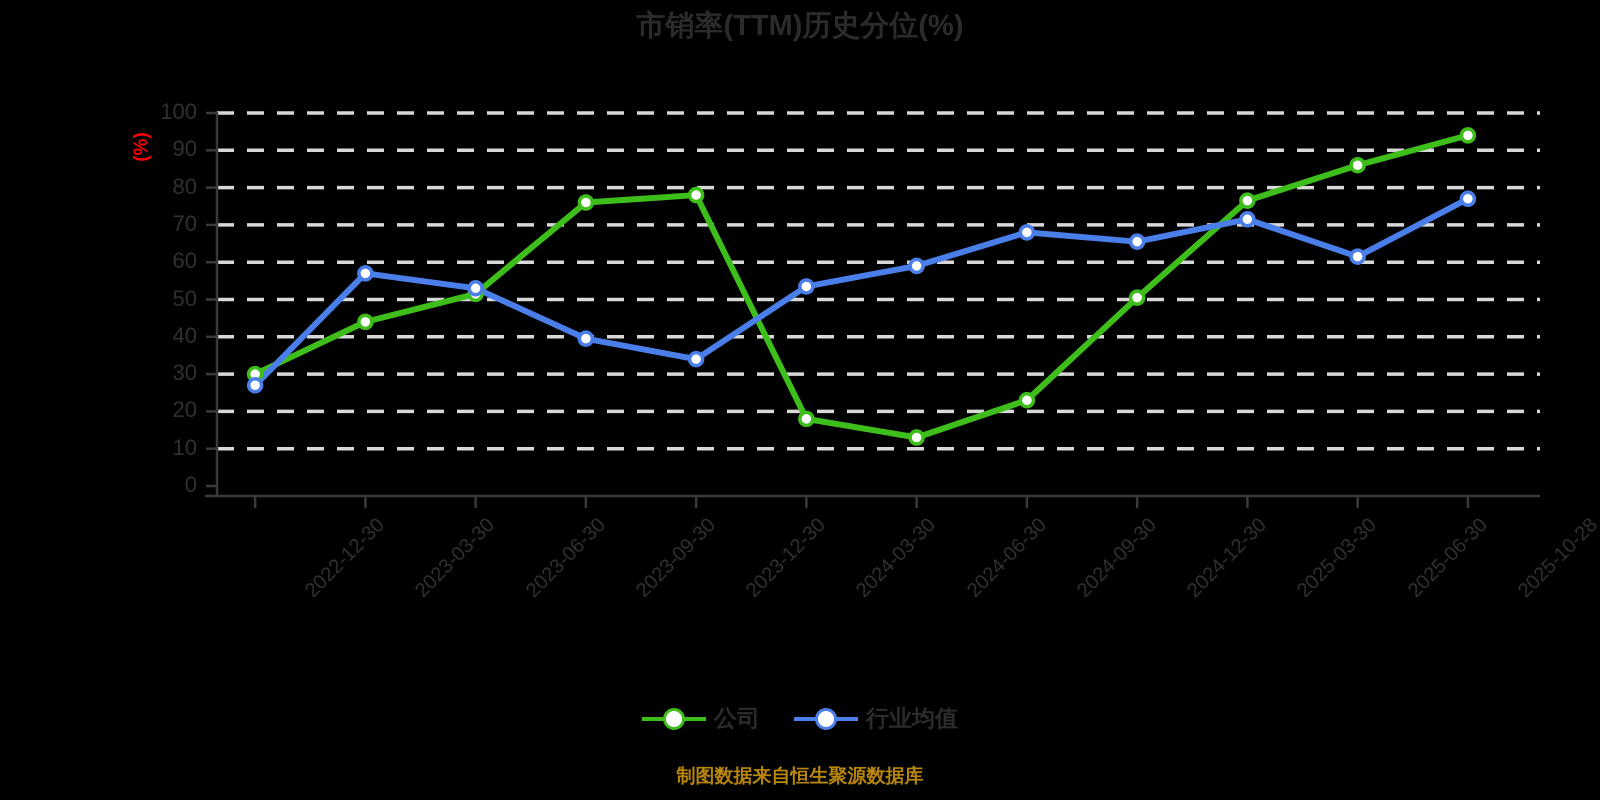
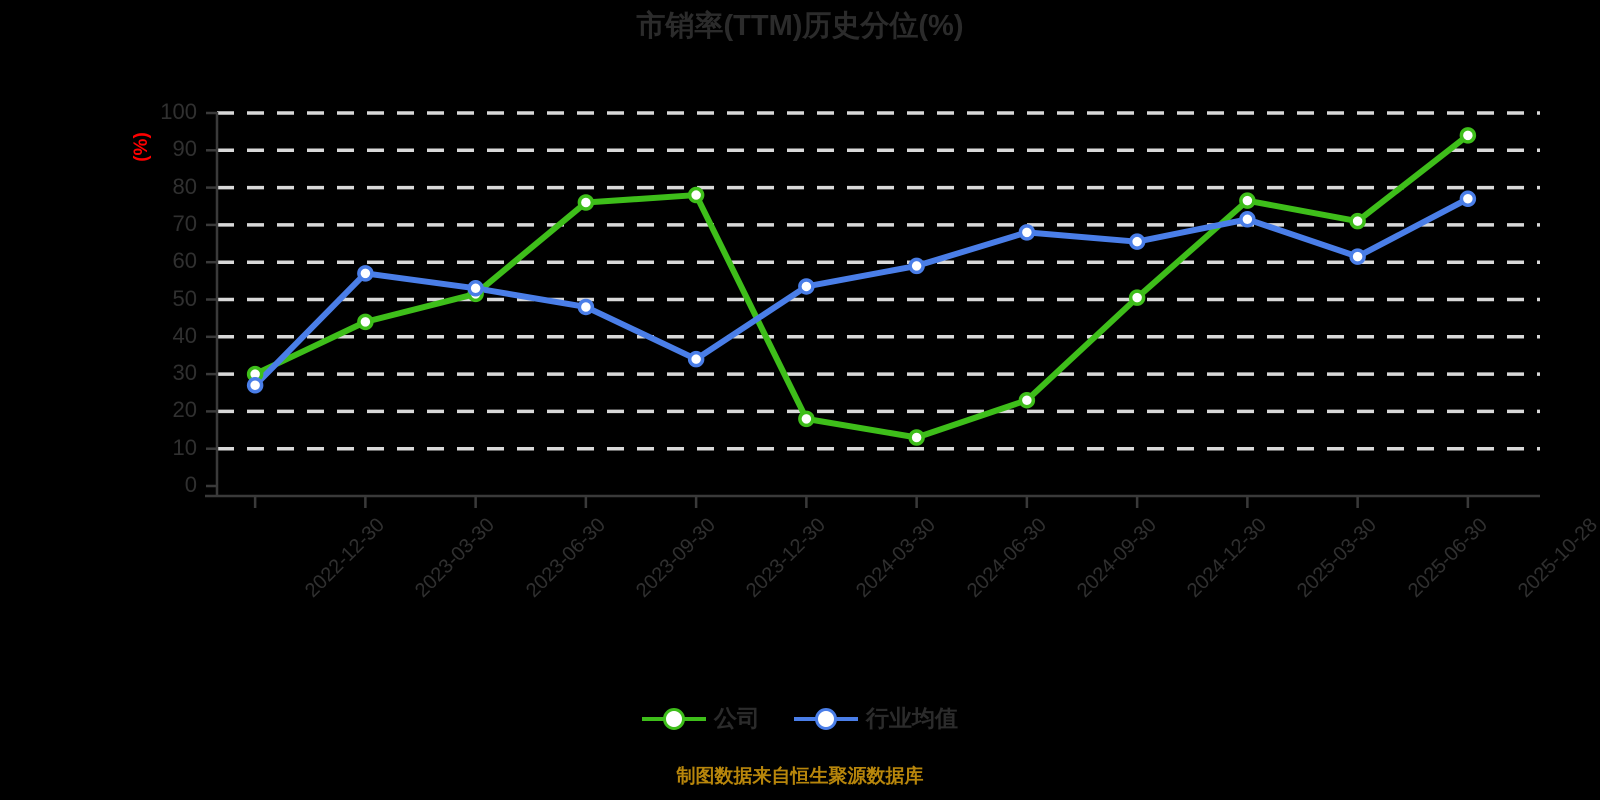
行业均值/2023-09-30: 40 -> 48
公司/2025-06-30: 86 -> 71
